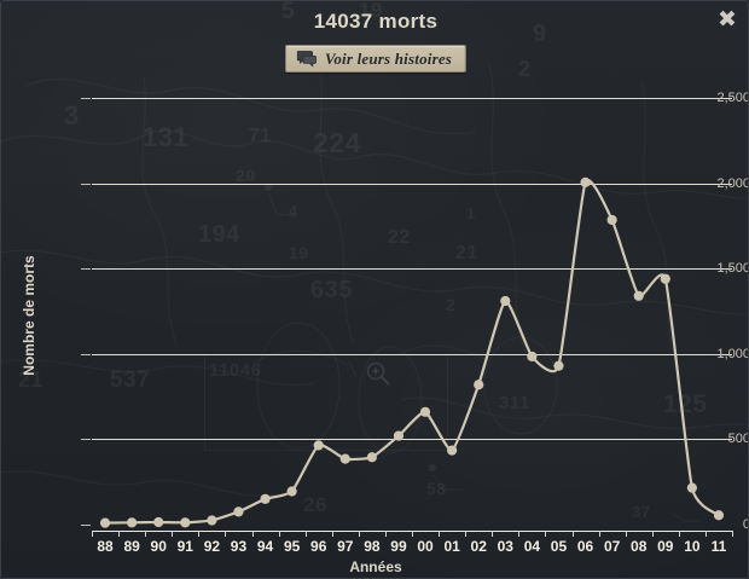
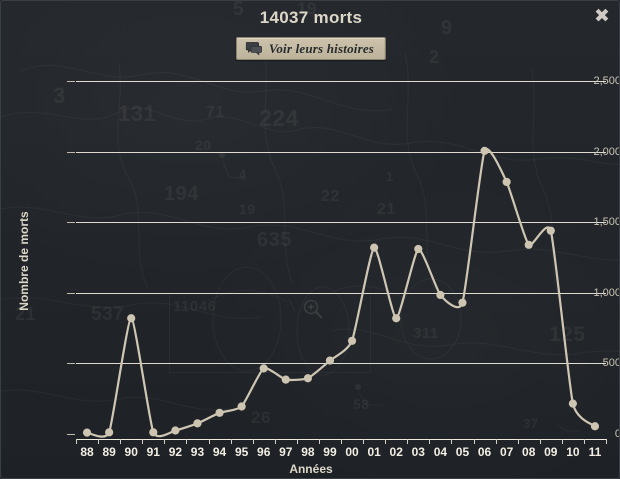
90: 10 -> 820
01: 440 -> 1320
